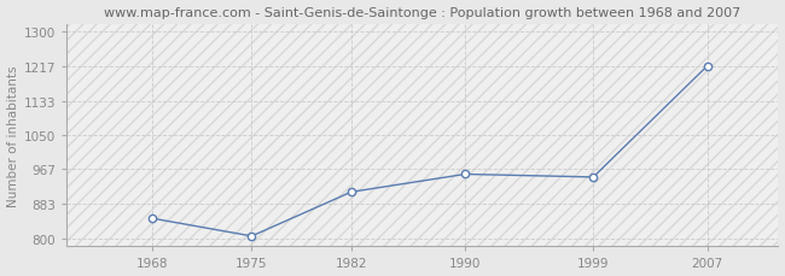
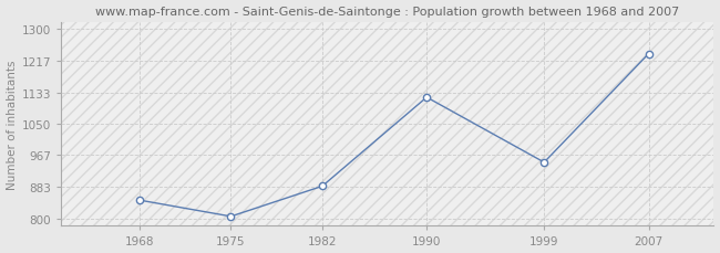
1982: 912 -> 885
1990: 955 -> 1120
2007: 1217 -> 1235
